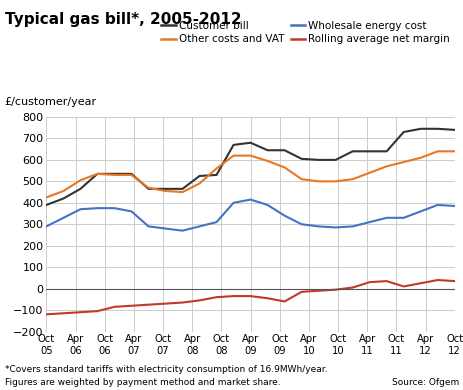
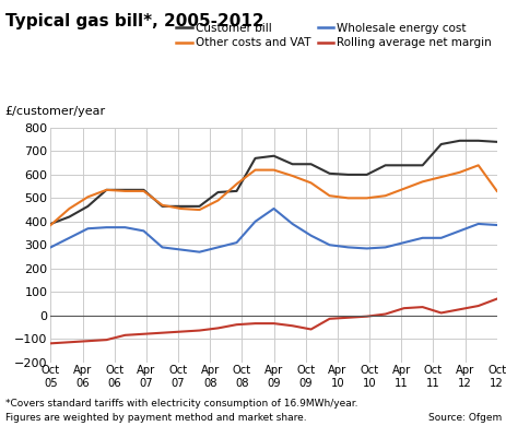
Other costs and VAT/Oct 05: 425 -> 385
Wholesale energy cost/Apr 09: 415 -> 455
Other costs and VAT/Oct 12: 640 -> 530
Rolling average net margin/Oct 12: 35 -> 70
